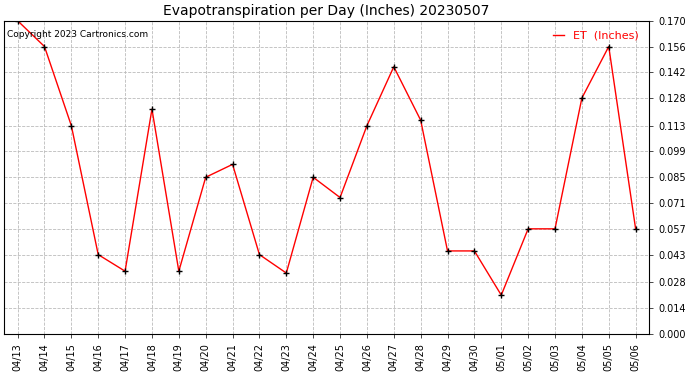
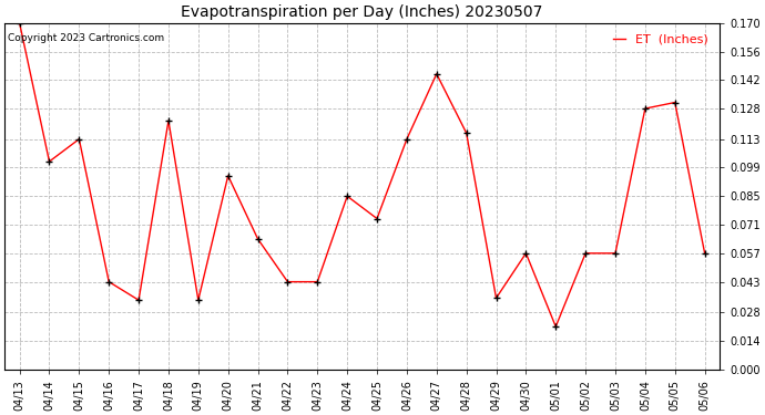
04/14: 0.156 -> 0.102
04/20: 0.085 -> 0.095
04/21: 0.092 -> 0.064
04/23: 0.033 -> 0.043
04/29: 0.045 -> 0.035
04/30: 0.045 -> 0.057
05/05: 0.156 -> 0.131
